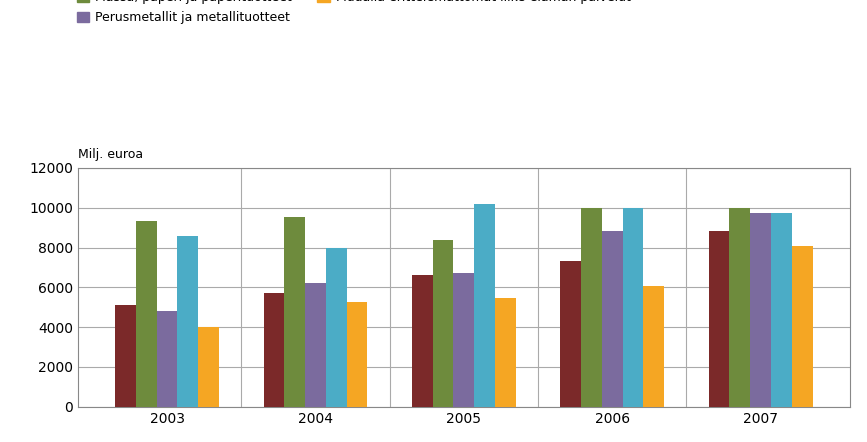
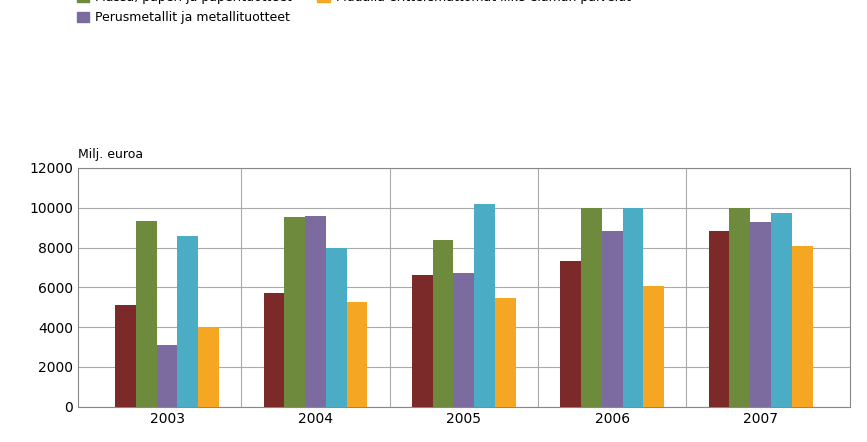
Perusmetallit ja metallituotteet/2003: 4800 -> 3100
Perusmetallit ja metallituotteet/2004: 6200 -> 9600
Perusmetallit ja metallituotteet/2007: 9800 -> 9300
